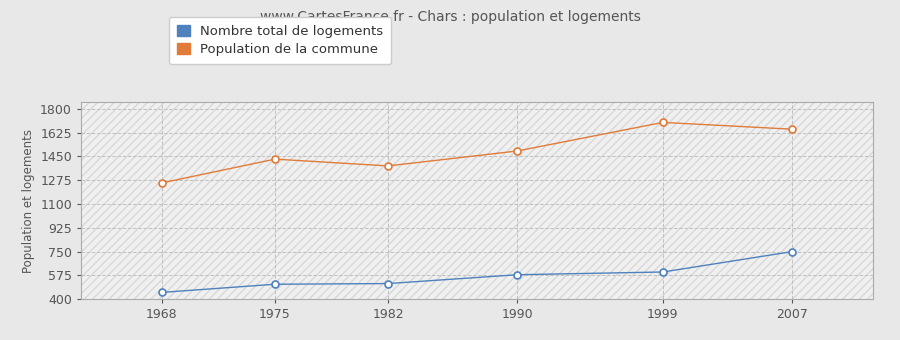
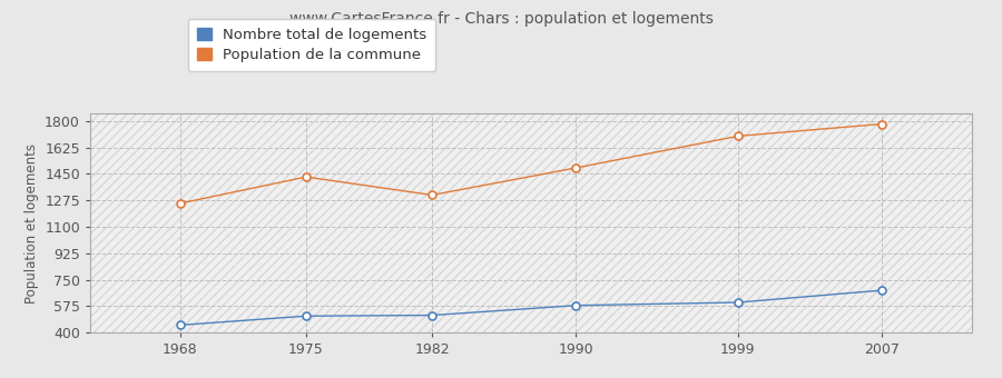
Population de la commune/1982: 1380 -> 1310
Nombre total de logements/2007: 750 -> 680
Population de la commune/2007: 1650 -> 1780
